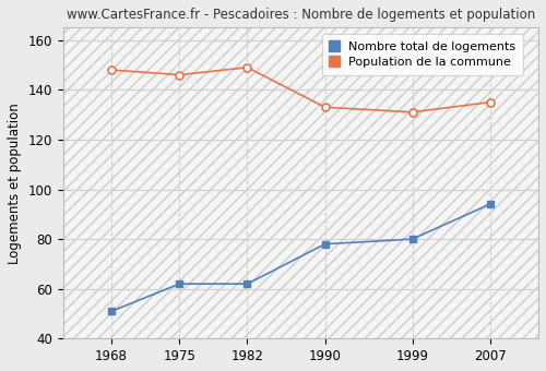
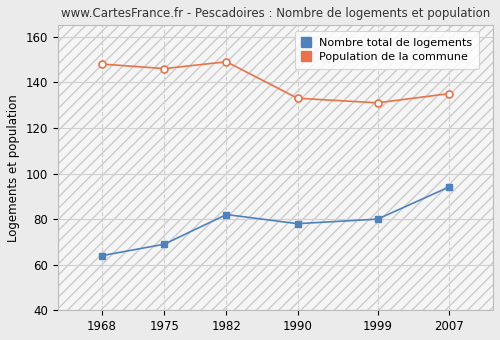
Nombre total de logements/1968: 51 -> 64
Nombre total de logements/1975: 62 -> 69
Nombre total de logements/1982: 62 -> 82
